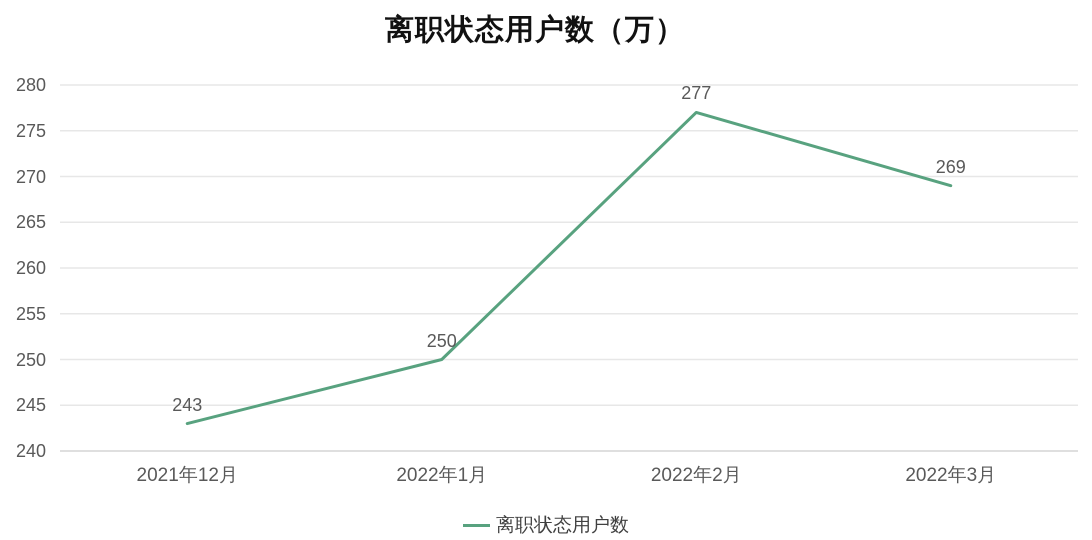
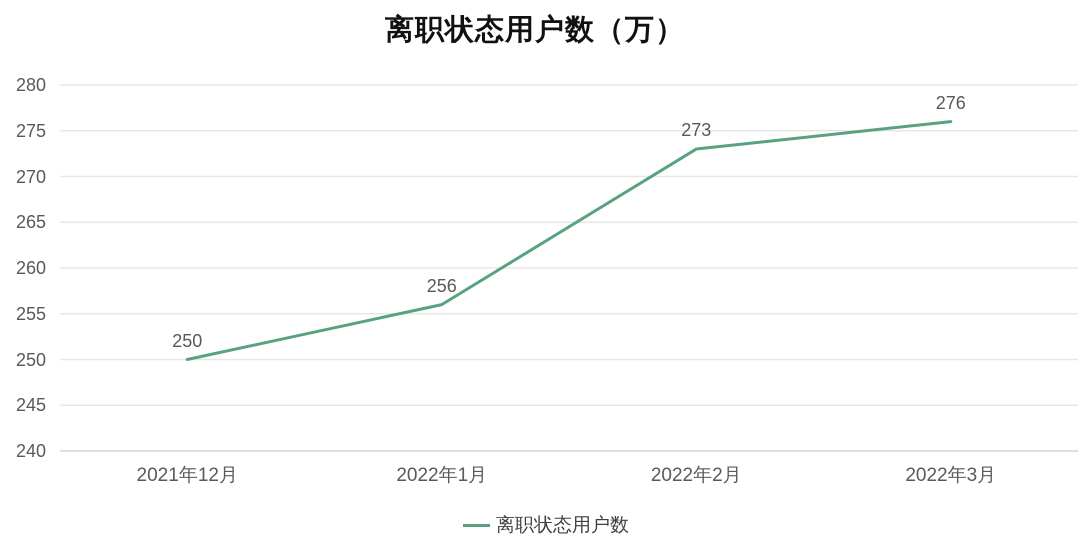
2021年12月: 243 -> 250
2022年1月: 250 -> 256
2022年2月: 277 -> 273
2022年3月: 269 -> 276
